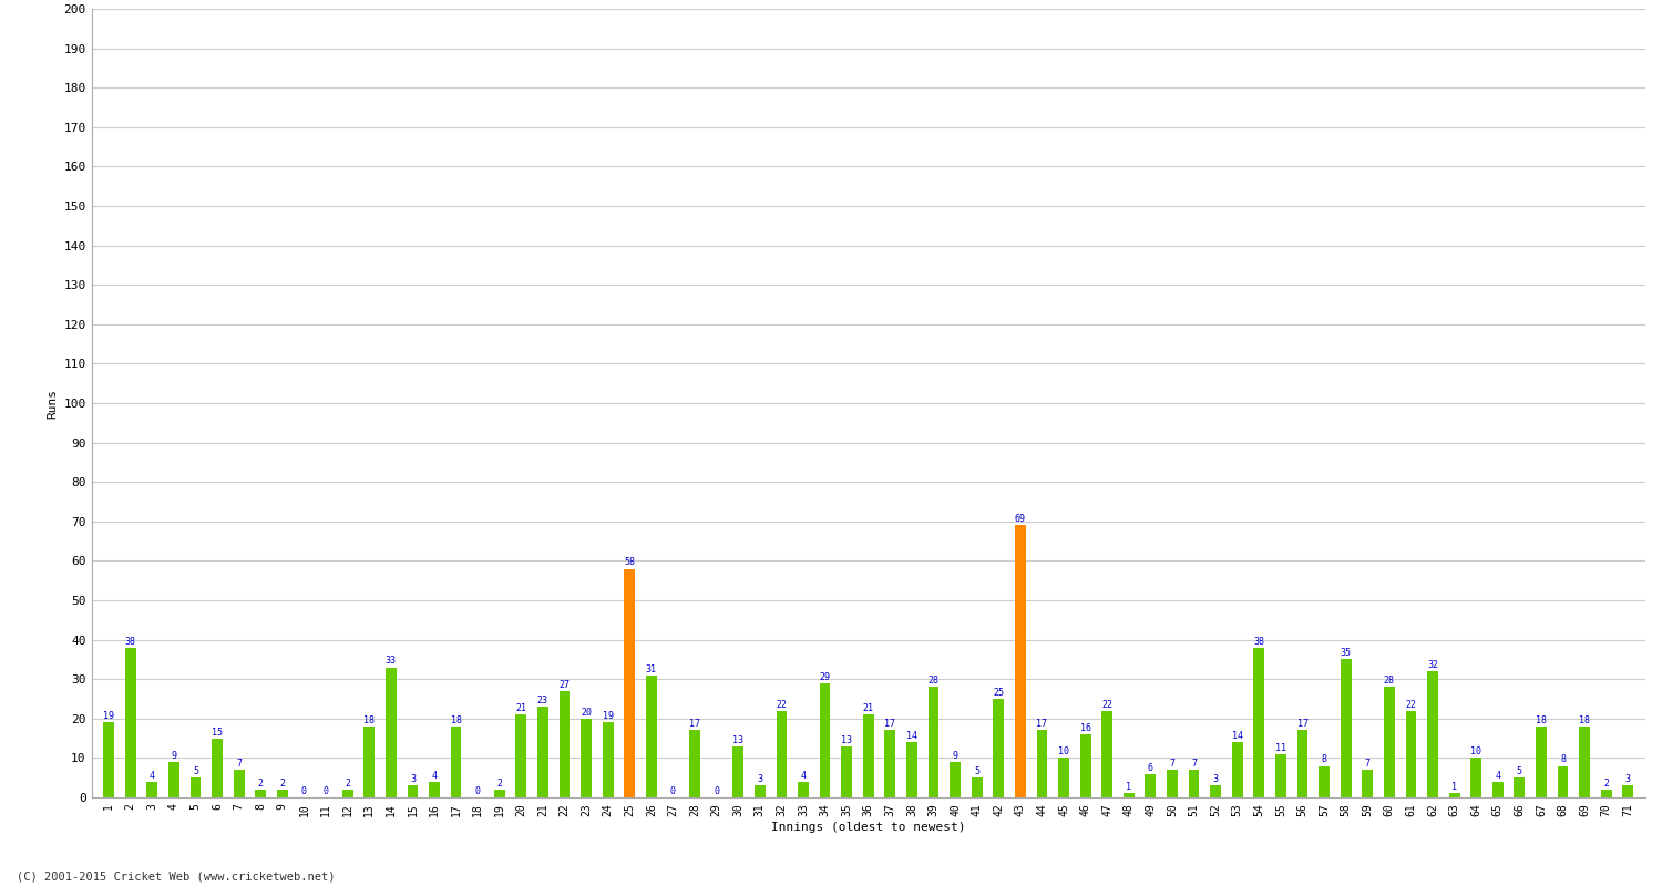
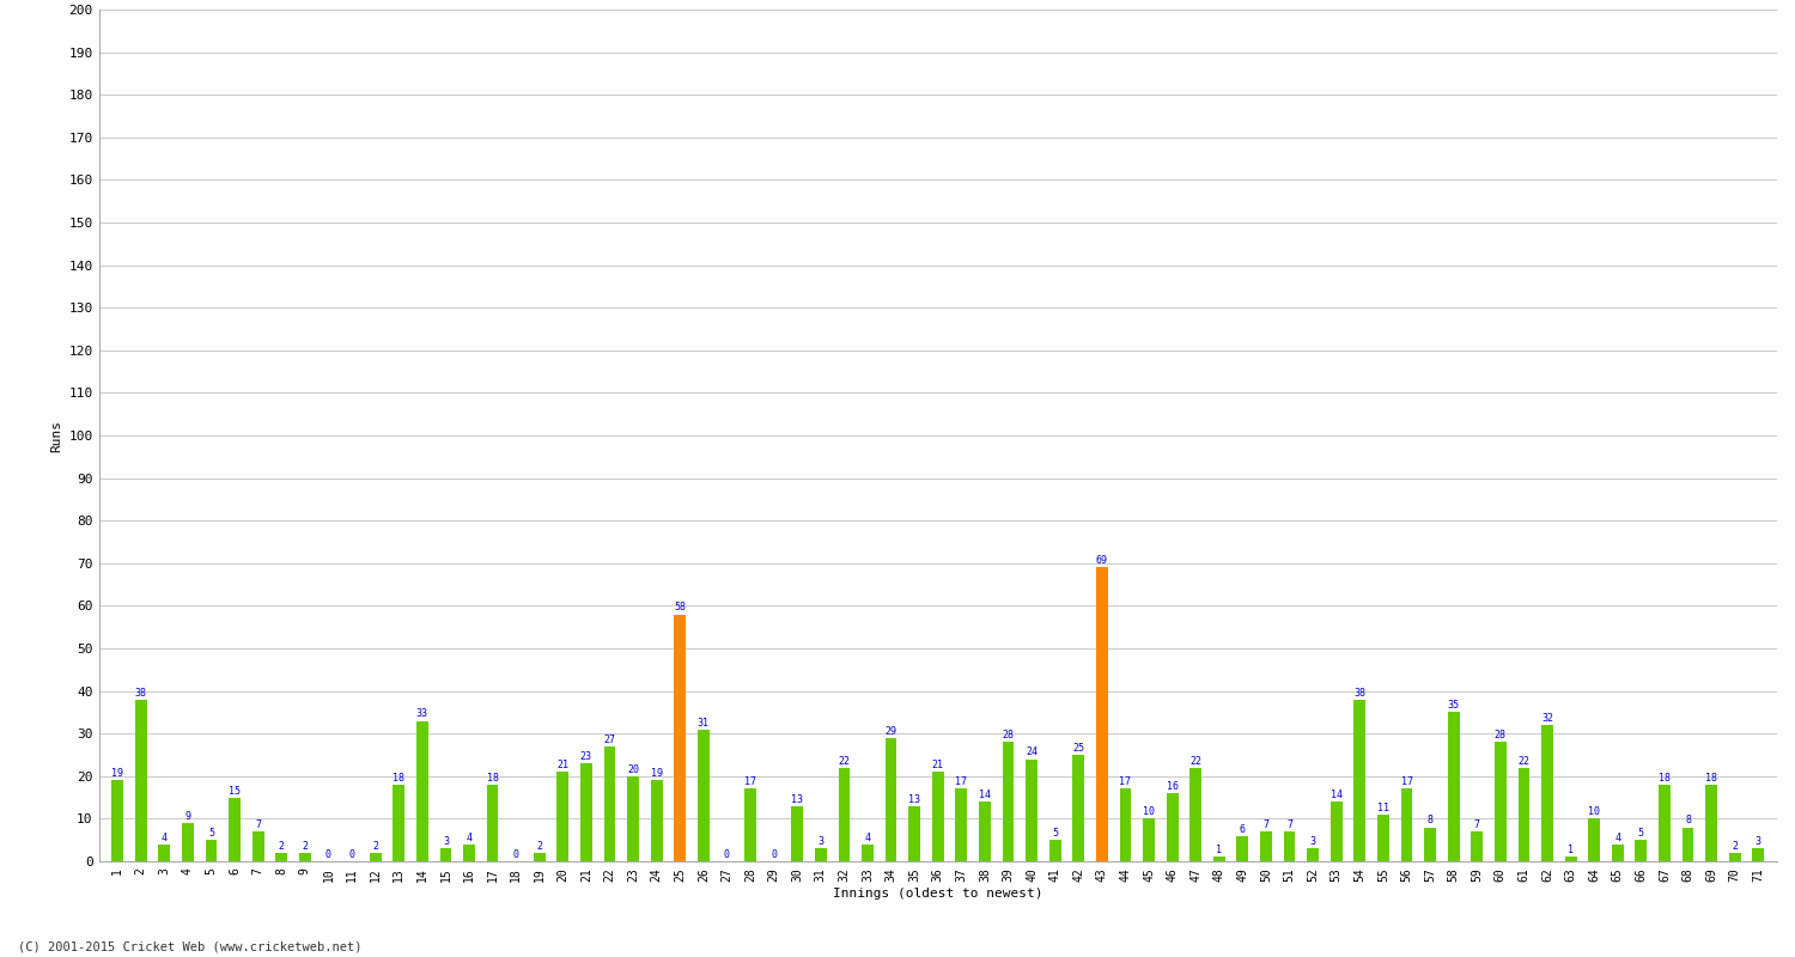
40: 9 -> 24
